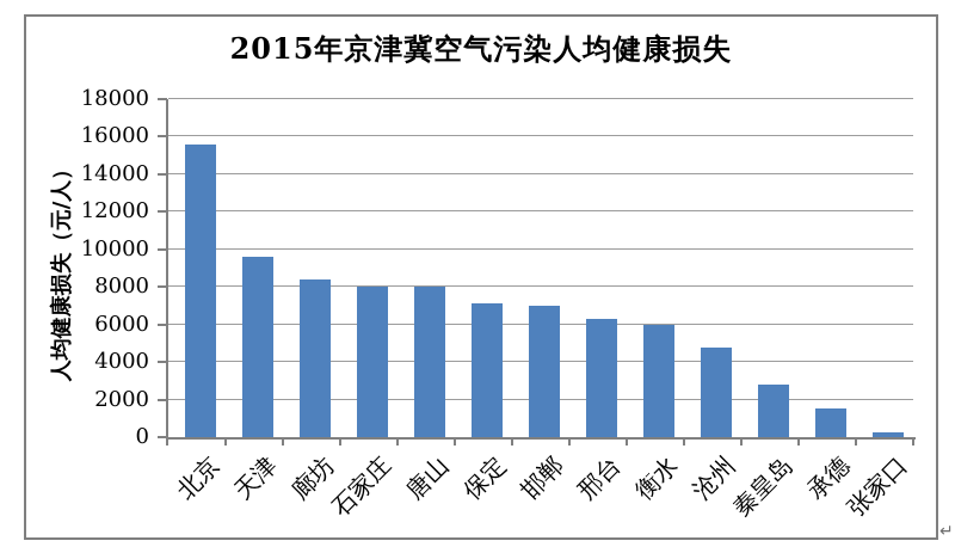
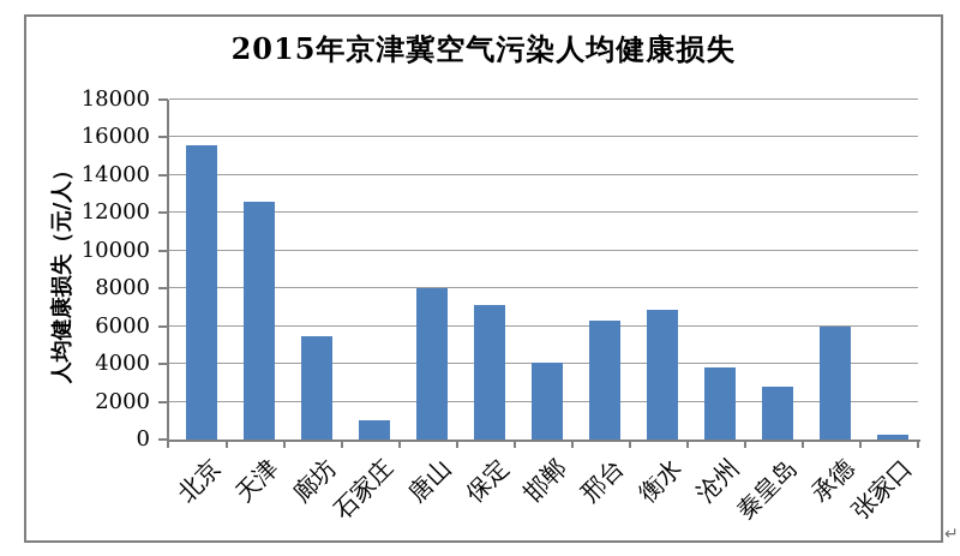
天津: 9600 -> 12600
廊坊: 8400 -> 5500
石家庄: 8000 -> 1000
邯郸: 7000 -> 4100
衡水: 6000 -> 6900
沧州: 4800 -> 3800
承德: 1500 -> 6000
